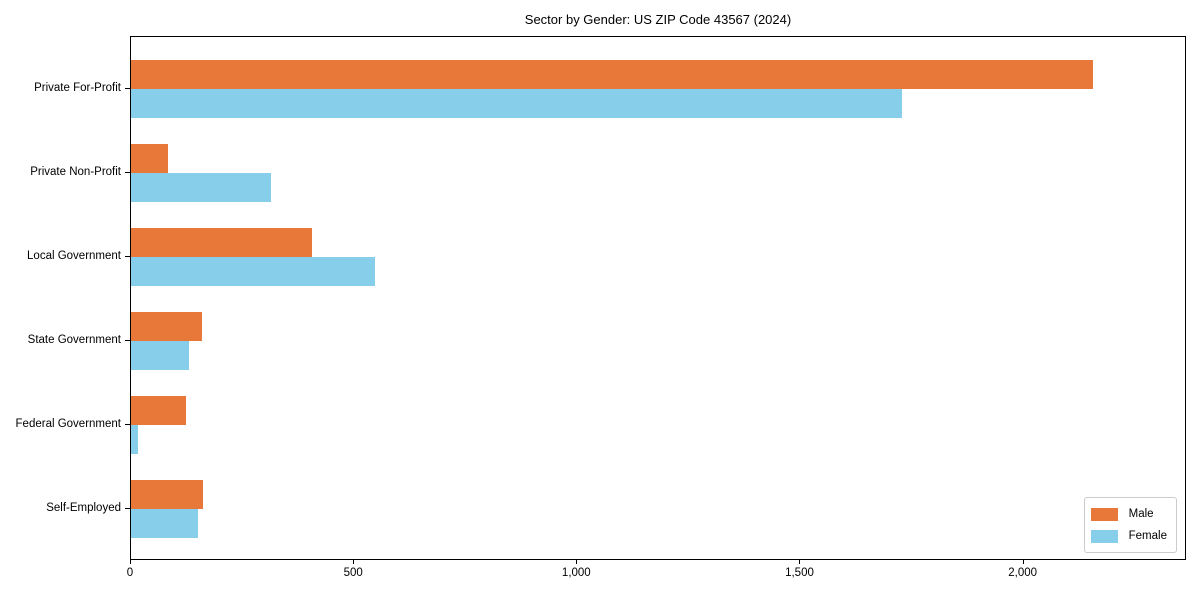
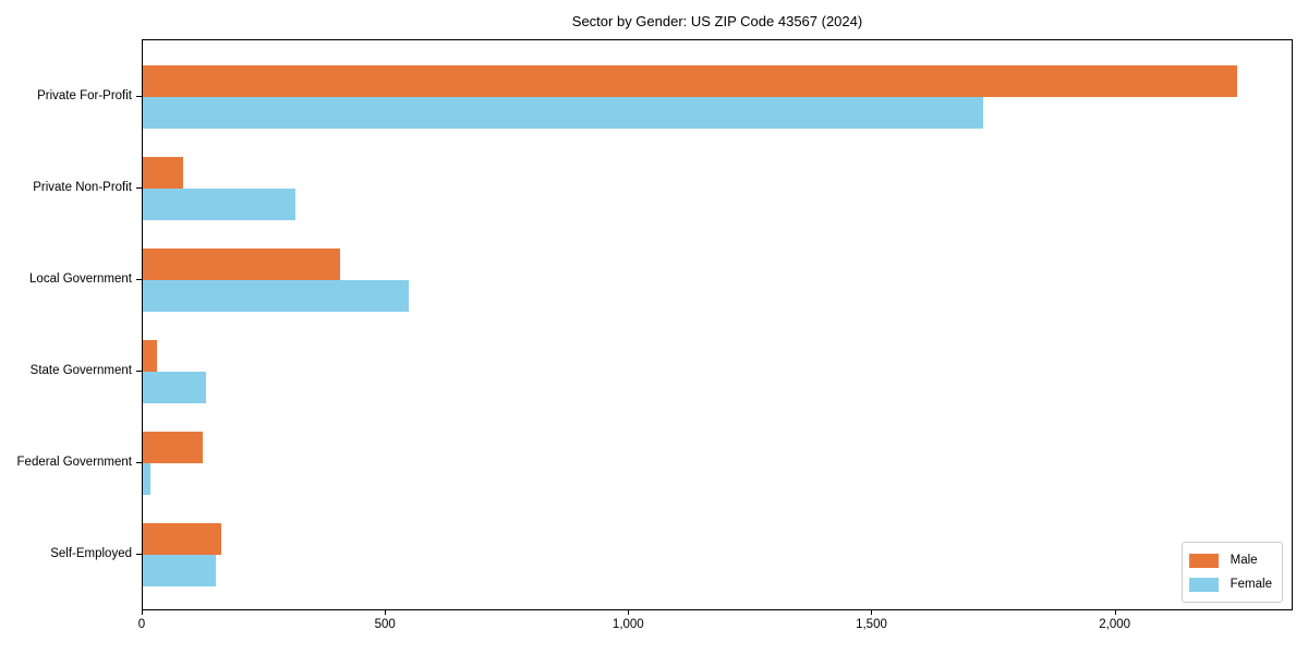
Male/Private For-Profit: 2160 -> 2250
Male/State Government: 160 -> 30
